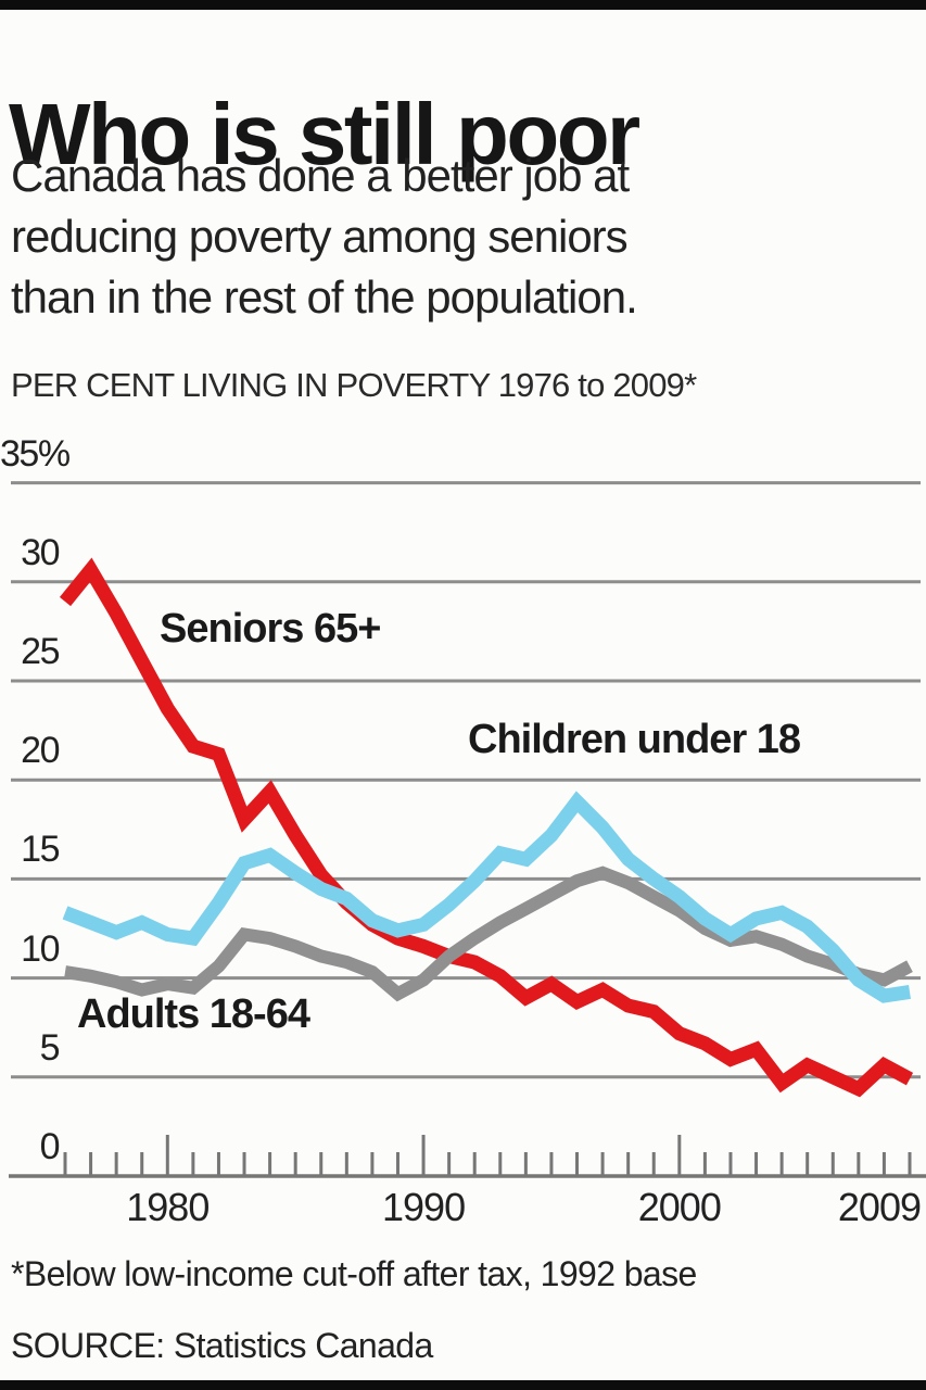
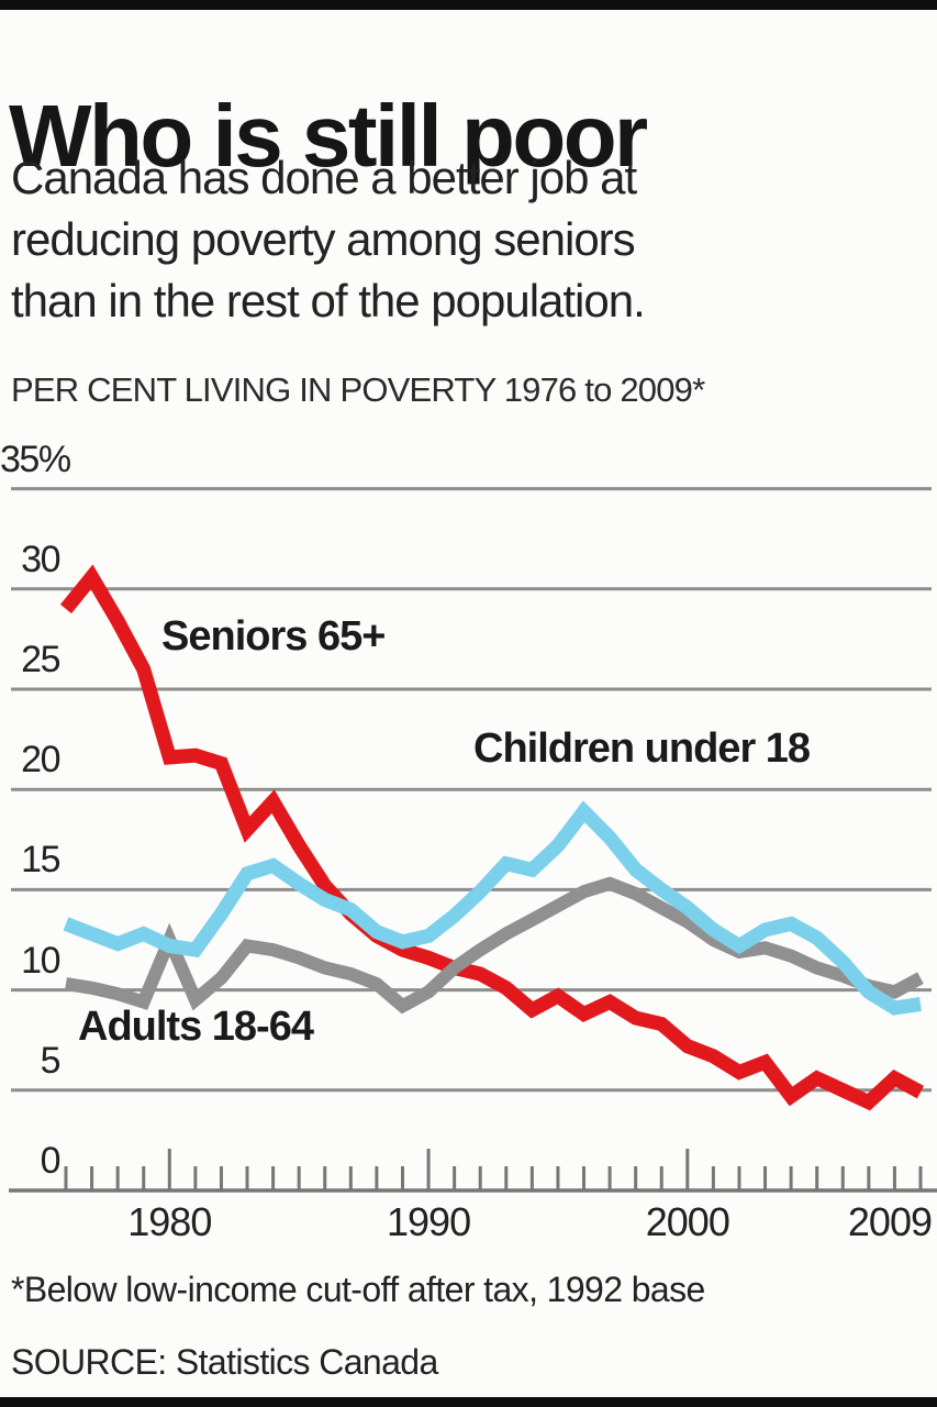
Seniors 65+/1980: 23.6 -> 21.6
Adults 18-64/1980: 9.7 -> 12.5
